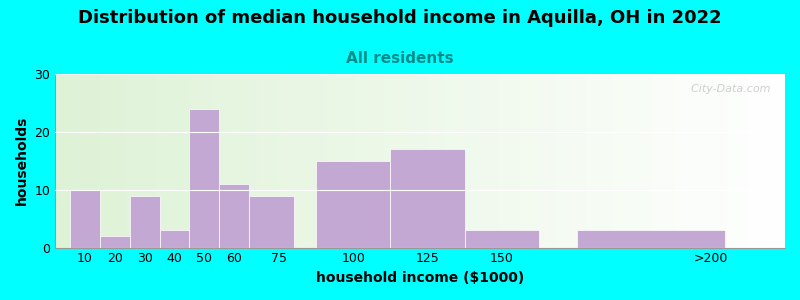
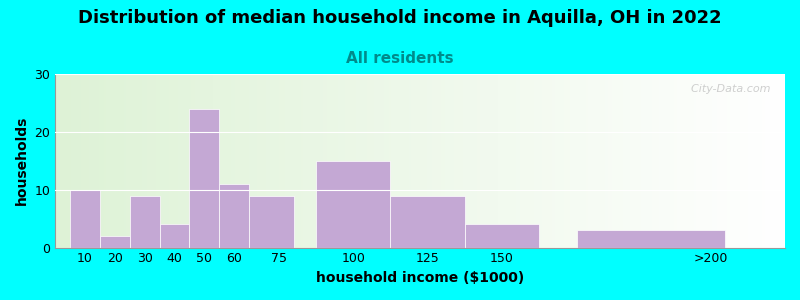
40: 3 -> 4
125: 17 -> 9
150: 3 -> 4
